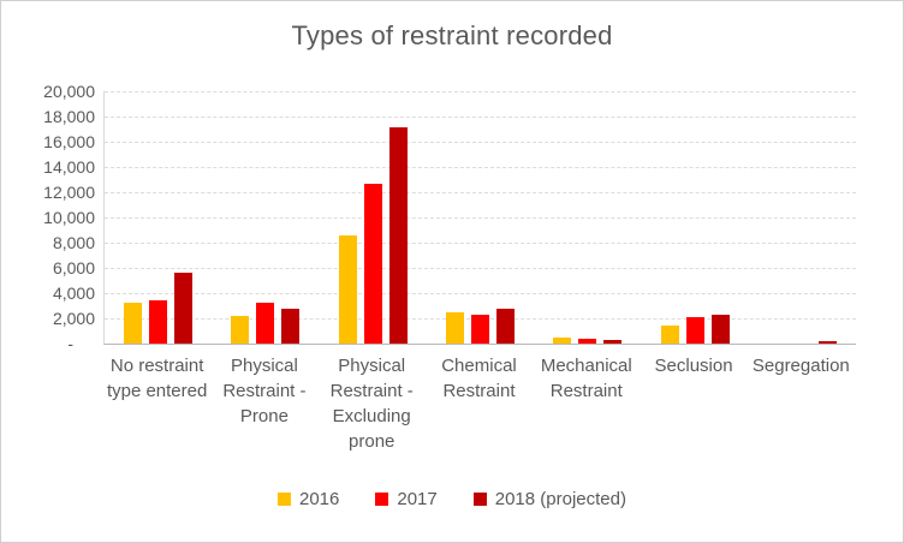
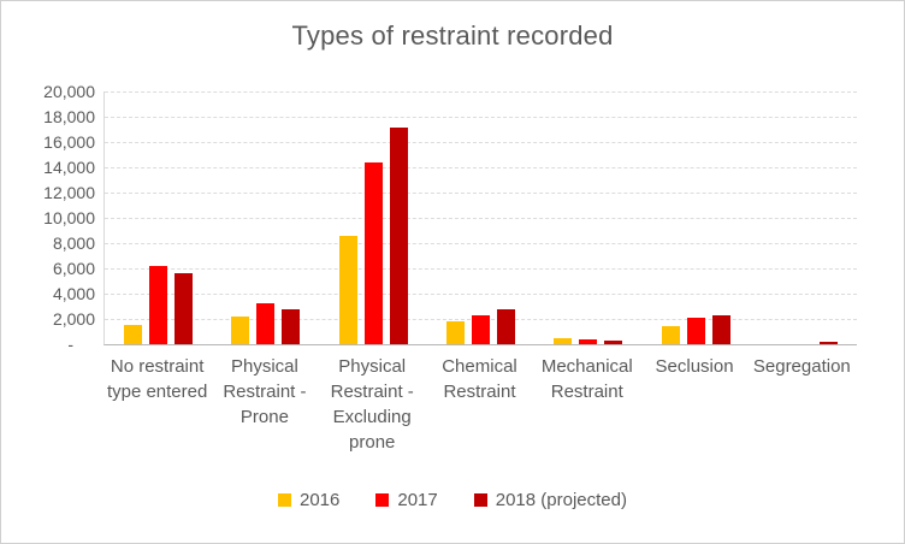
2016/No restraint type entered: 3200 -> 1500
2017/No restraint type entered: 3400 -> 6200
2017/Physical Restraint - Excluding prone: 12700 -> 14400
2016/Chemical Restraint: 2500 -> 1800
